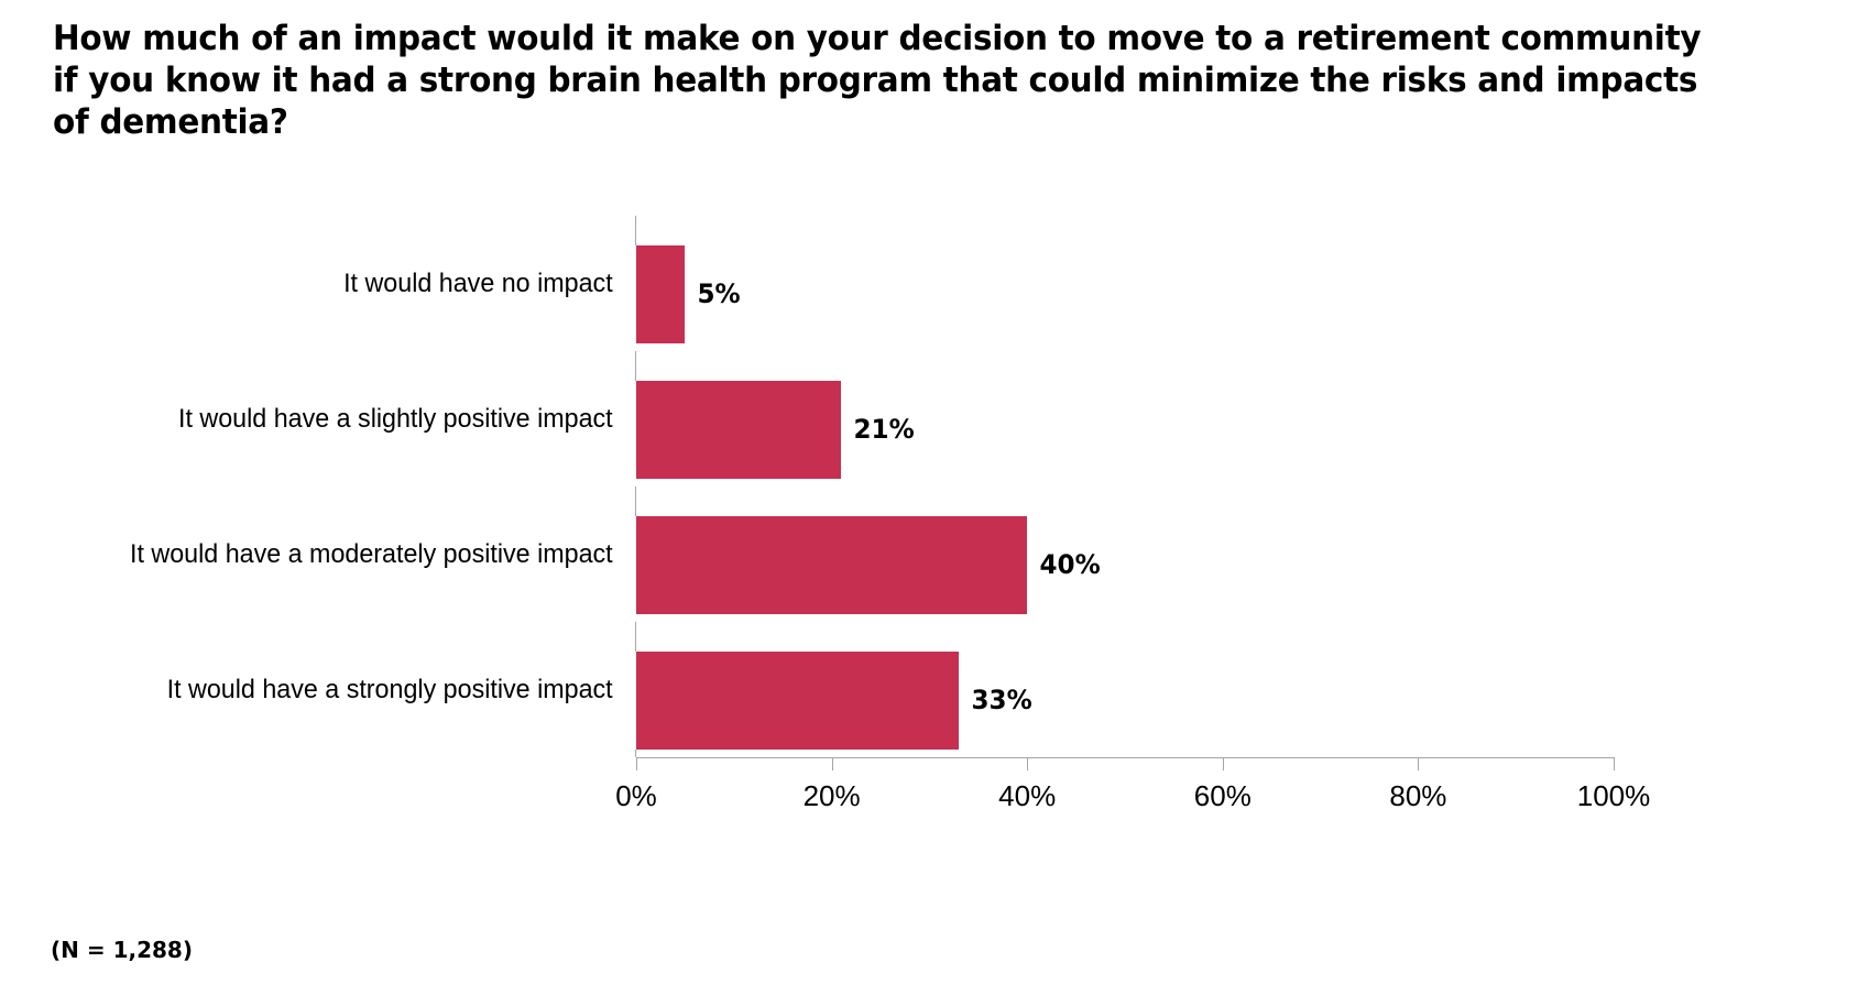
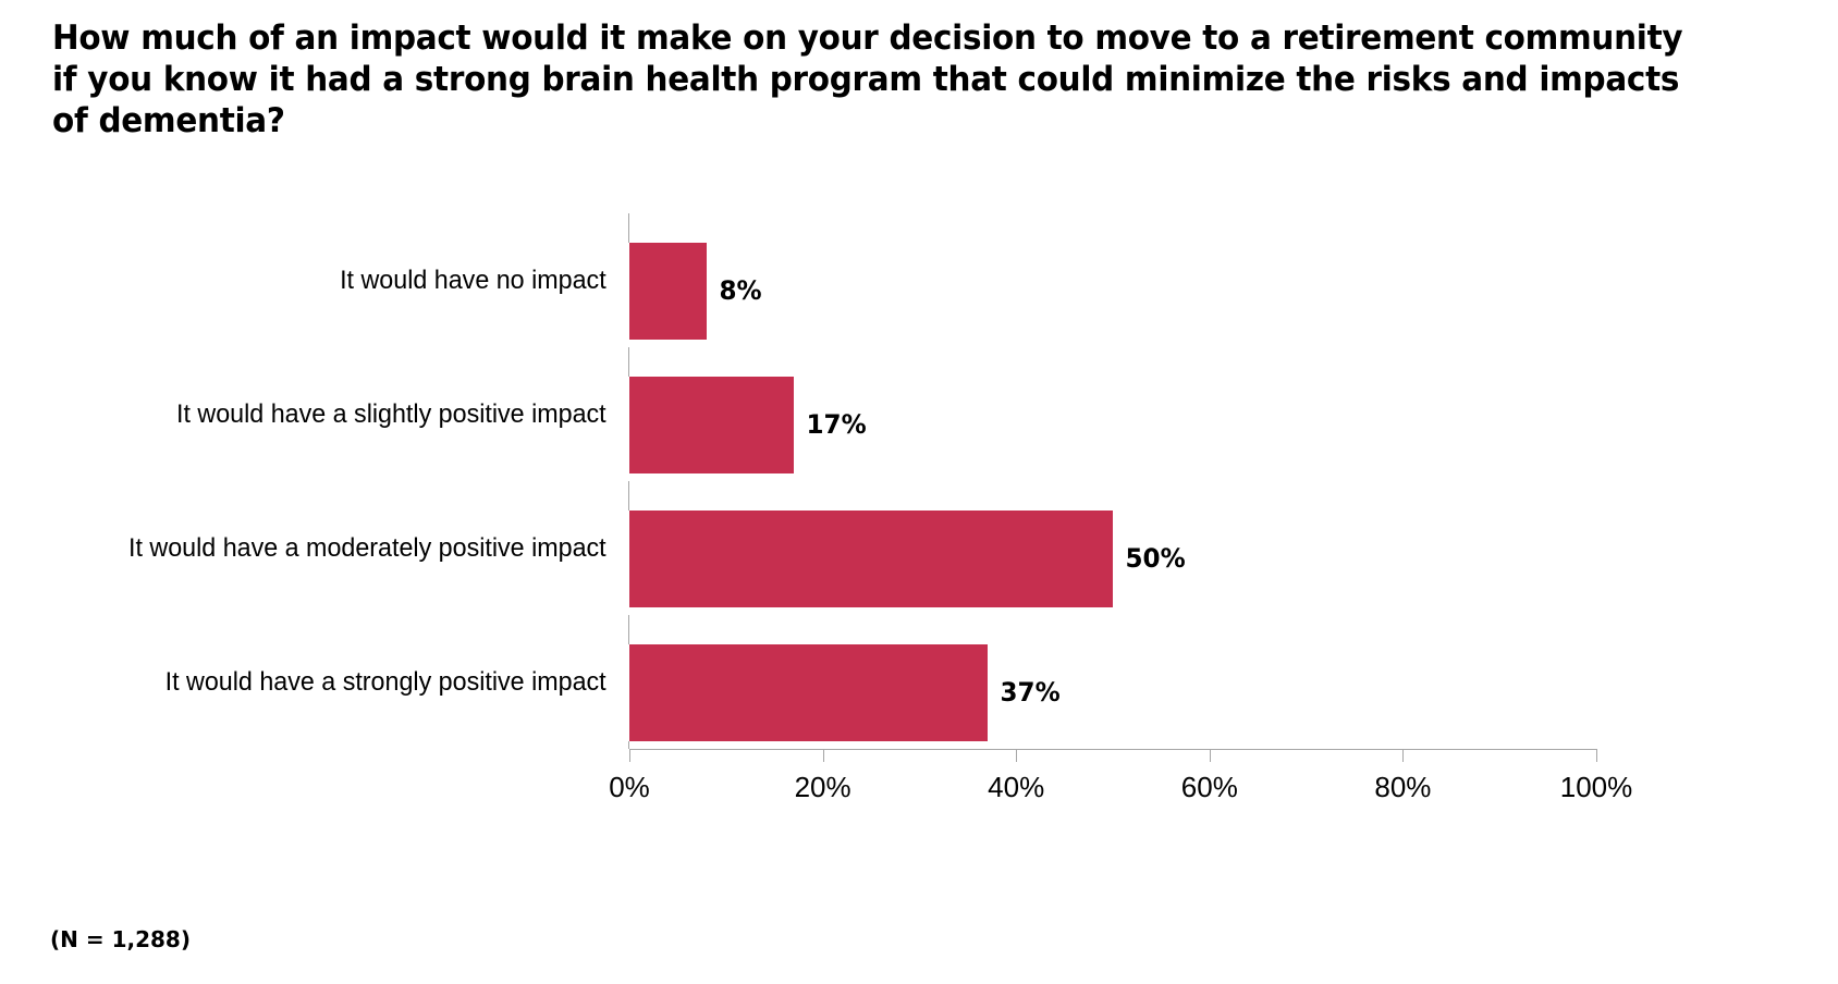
It would have no impact: 5% -> 8%
It would have a slightly positive impact: 21% -> 17%
It would have a moderately positive impact: 40% -> 50%
It would have a strongly positive impact: 33% -> 37%
